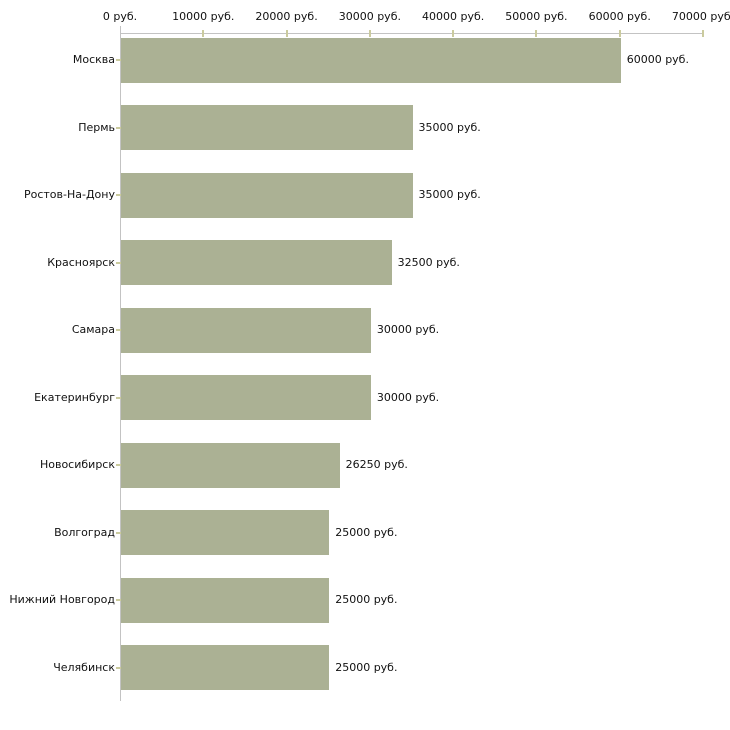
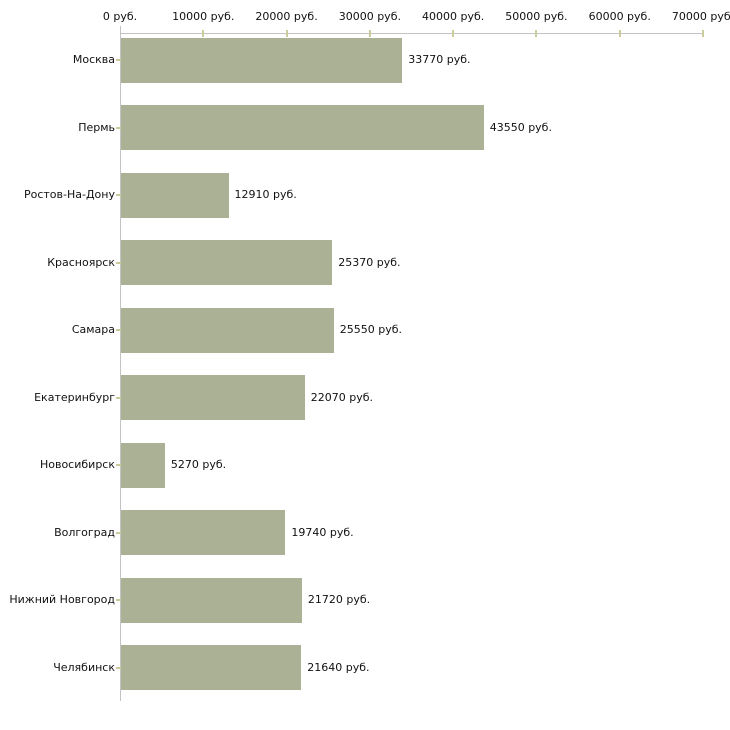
Москва: 60000 -> 33770
Пермь: 35000 -> 43550
Ростов-На-Дону: 35000 -> 12910
Красноярск: 32500 -> 25370
Самара: 30000 -> 25550
Екатеринбург: 30000 -> 22070
Новосибирск: 26250 -> 5270
Волгоград: 25000 -> 19740
Нижний Новгород: 25000 -> 21720
Челябинск: 25000 -> 21640
